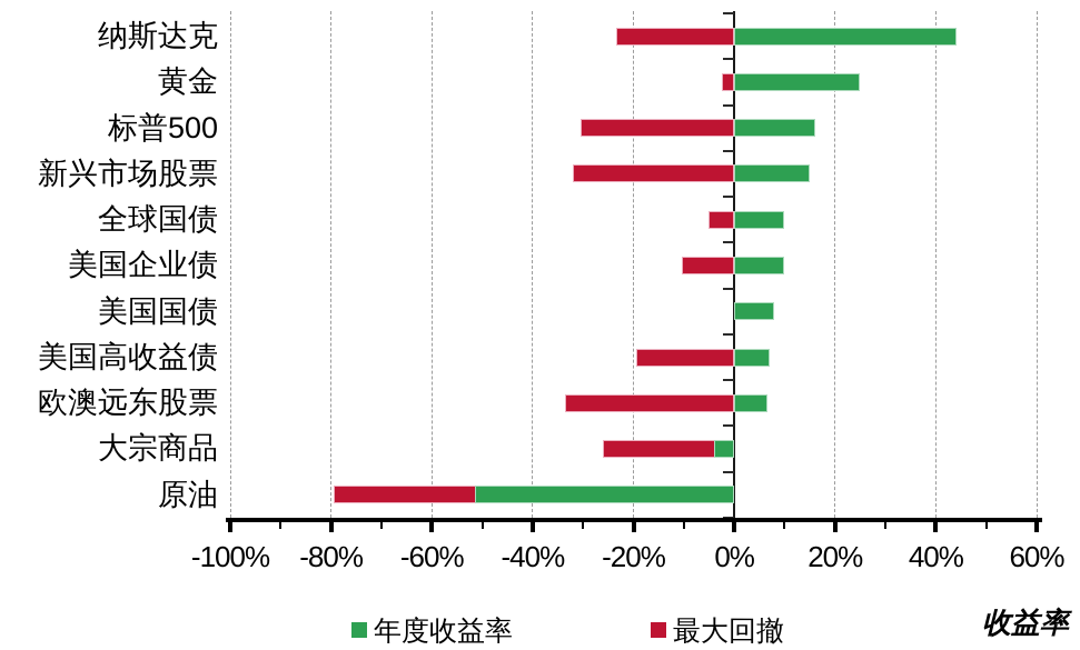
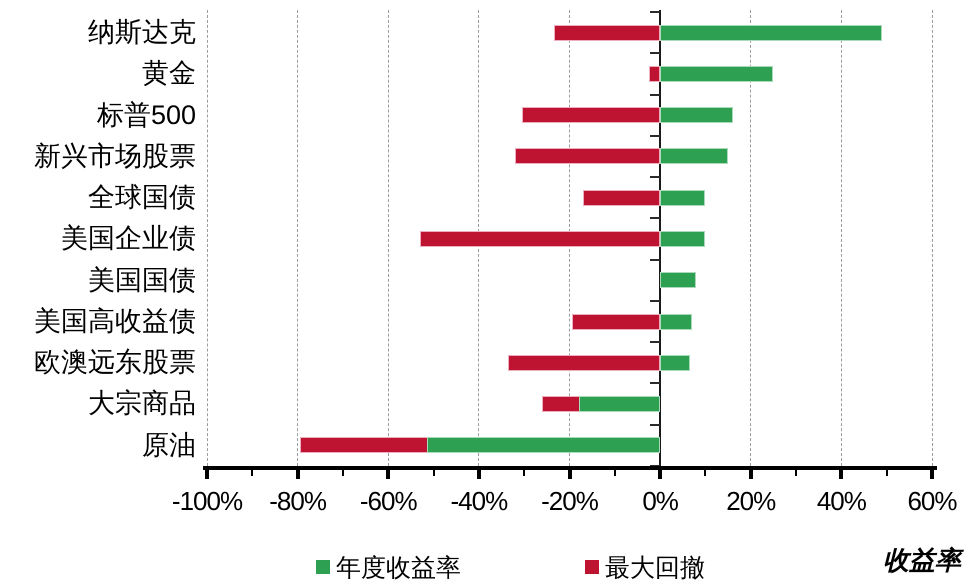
年度收益率/纳斯达克: 44% -> 49%
最大回撤/全球国债: -5% -> -17%
最大回撤/美国企业债: -10% -> -53%
年度收益率/大宗商品: -4% -> -18%
